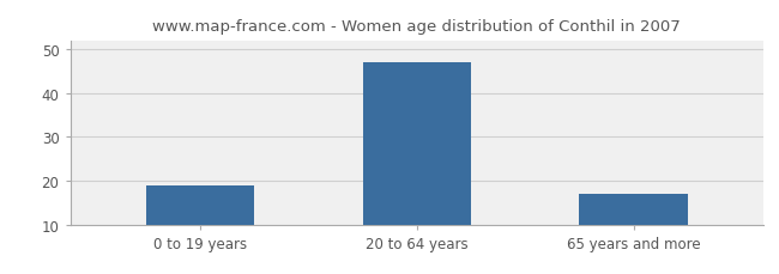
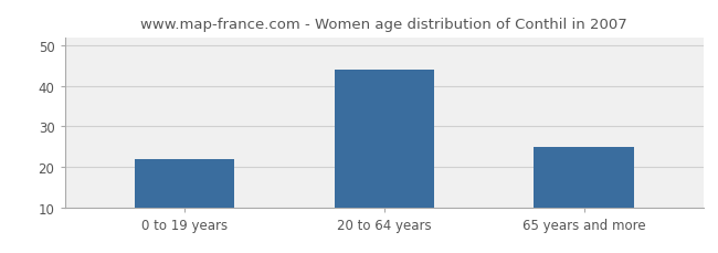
0 to 19 years: 19 -> 22
20 to 64 years: 47 -> 44
65 years and more: 17 -> 25
